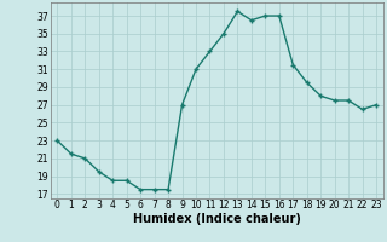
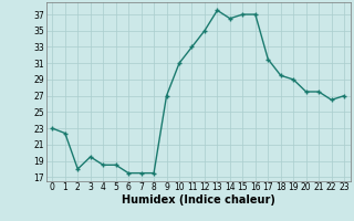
1: 21.5 -> 22.4
2: 21.0 -> 18.0
19: 28.0 -> 29.0
